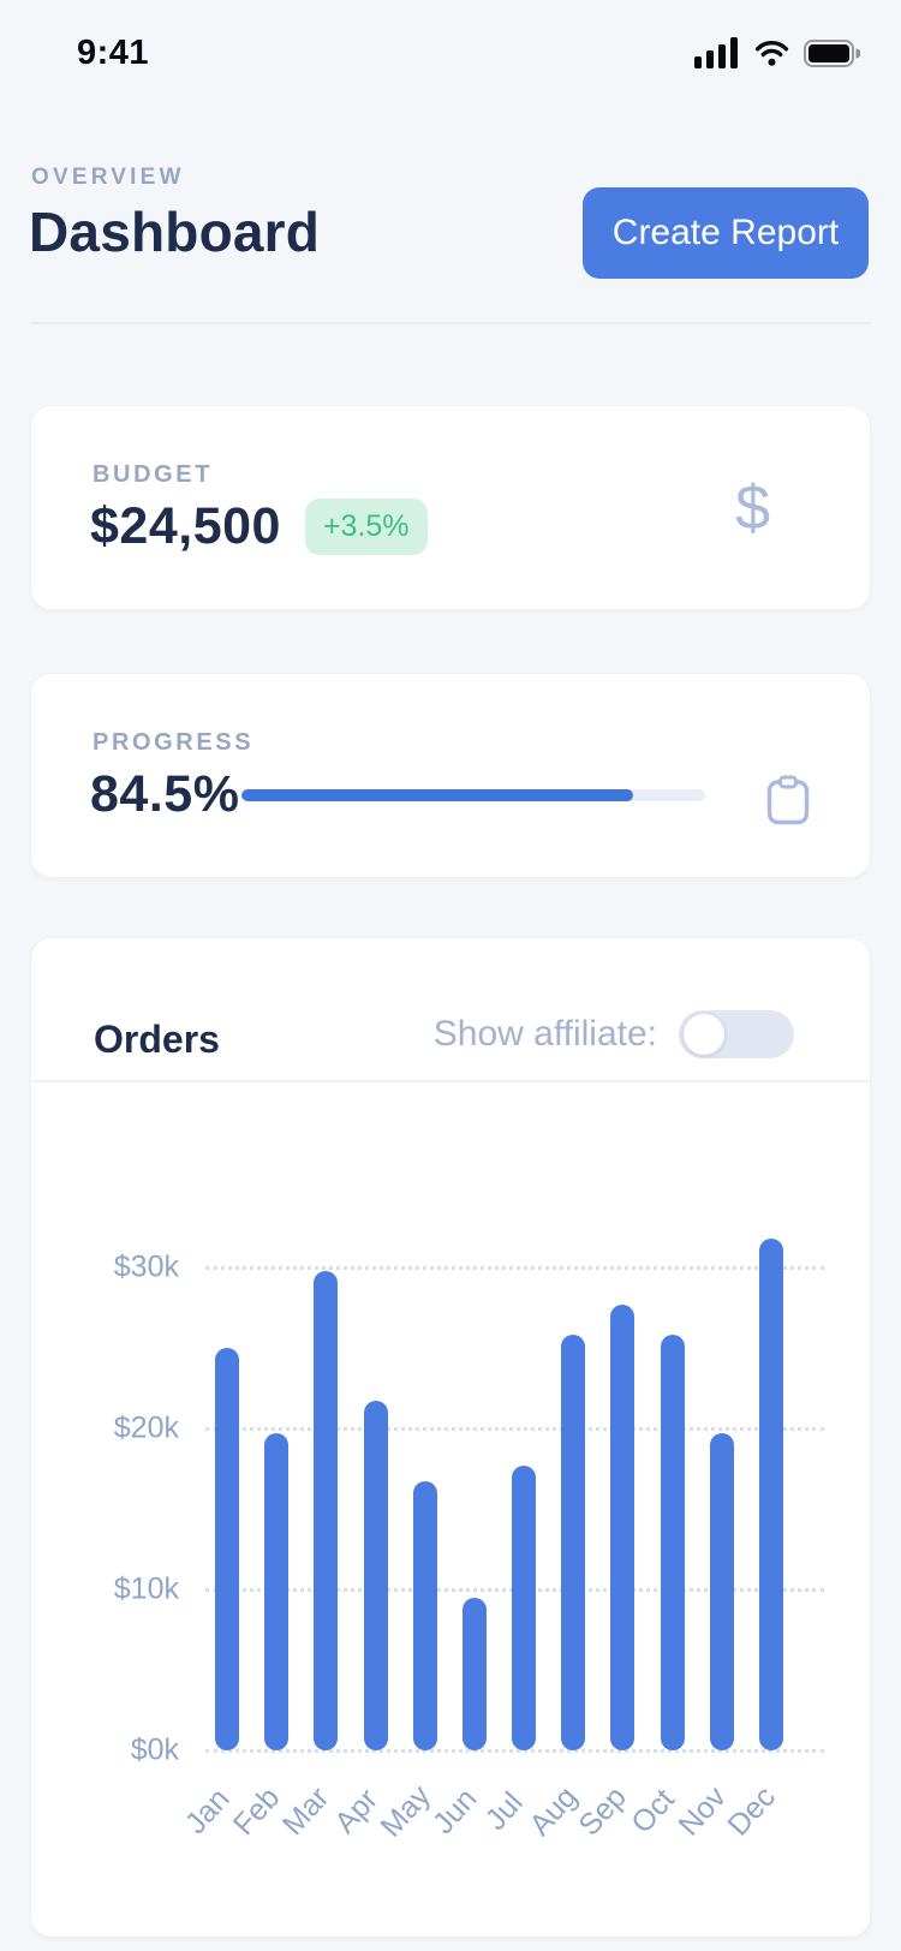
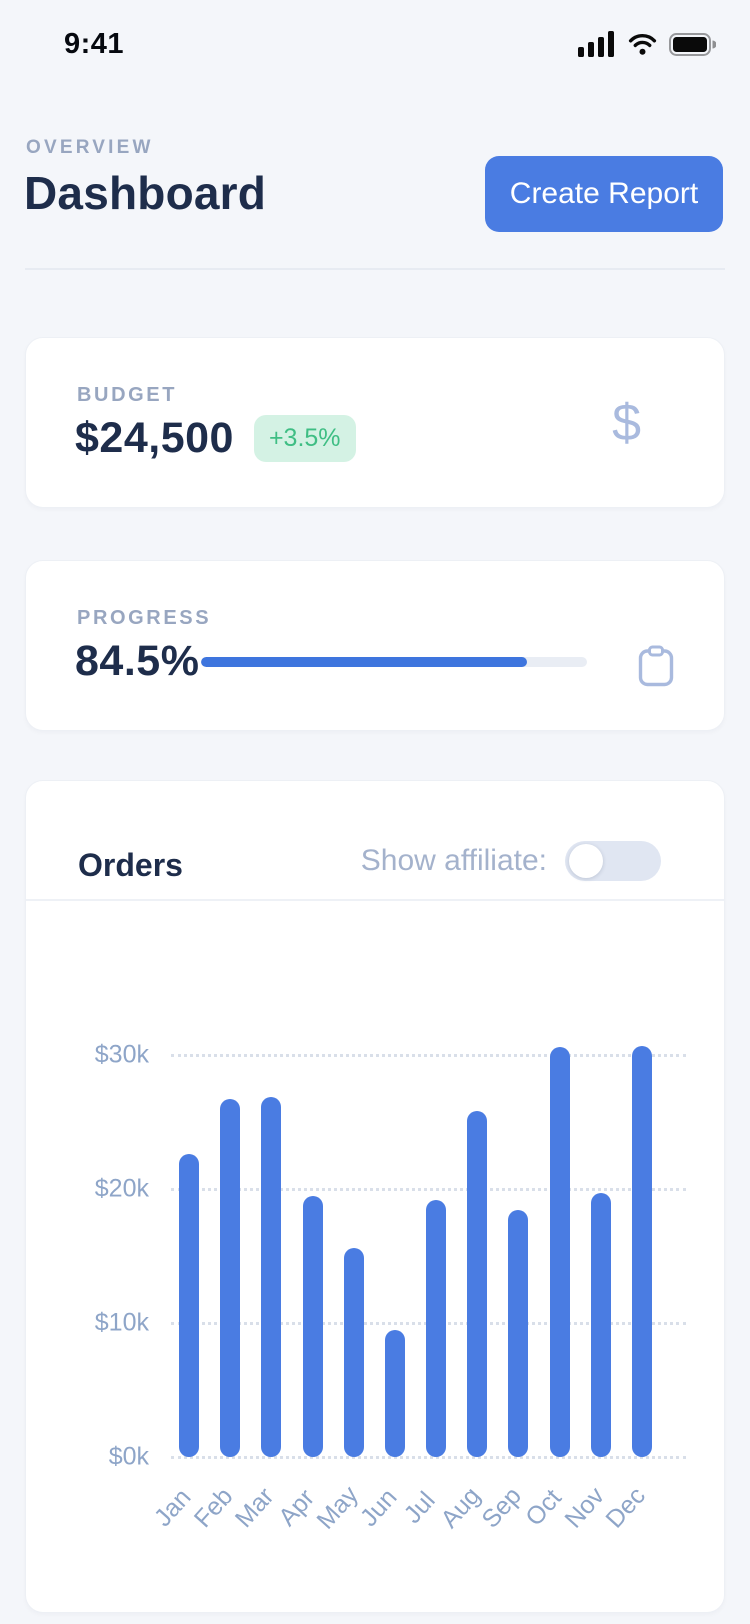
Jan: $25.0k -> $22.6k
Feb: $19.7k -> $26.7k
Mar: $29.8k -> $26.9k
Apr: $21.7k -> $19.5k
May: $16.7k -> $15.6k
Jul: $17.7k -> $19.2k
Sep: $27.7k -> $18.4k
Oct: $25.8k -> $30.6k
Dec: $31.8k -> $30.7k
